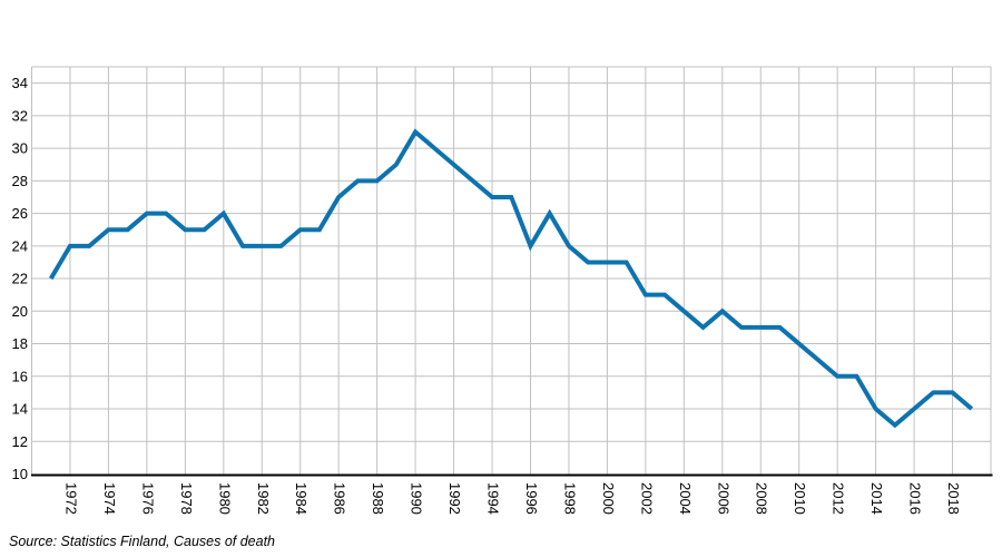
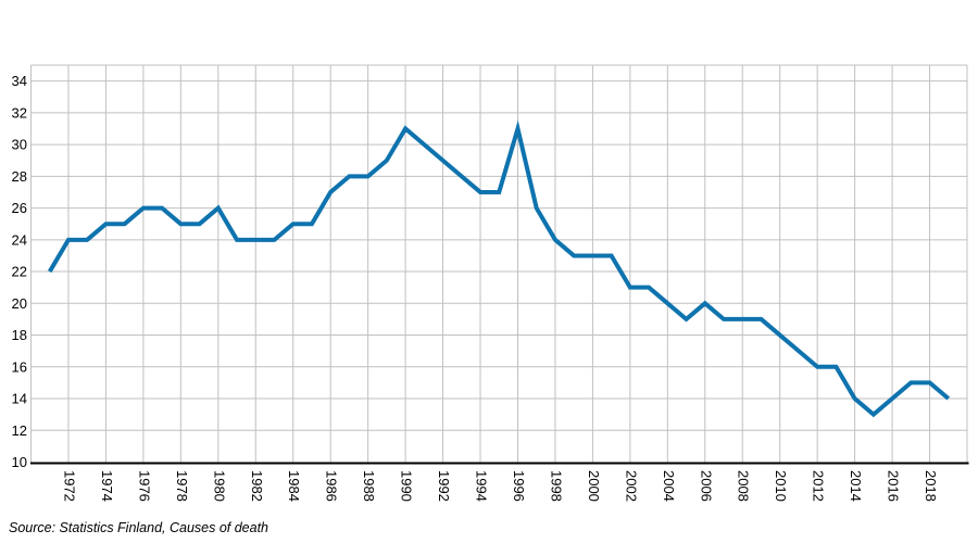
1996: 24 -> 31
